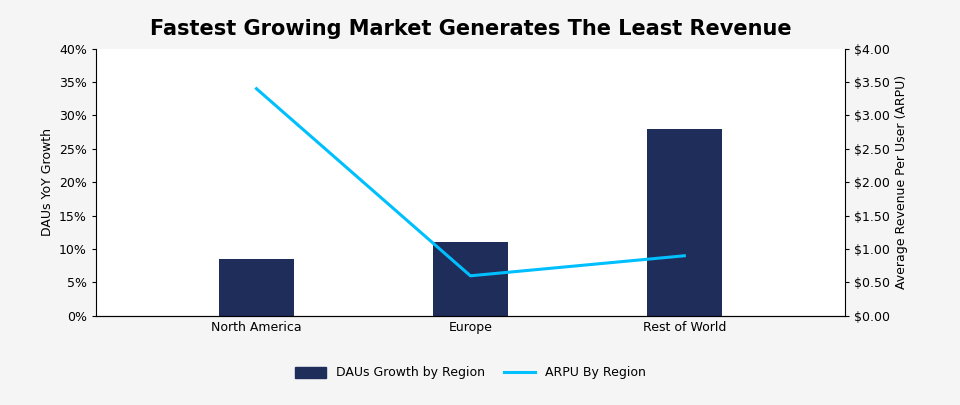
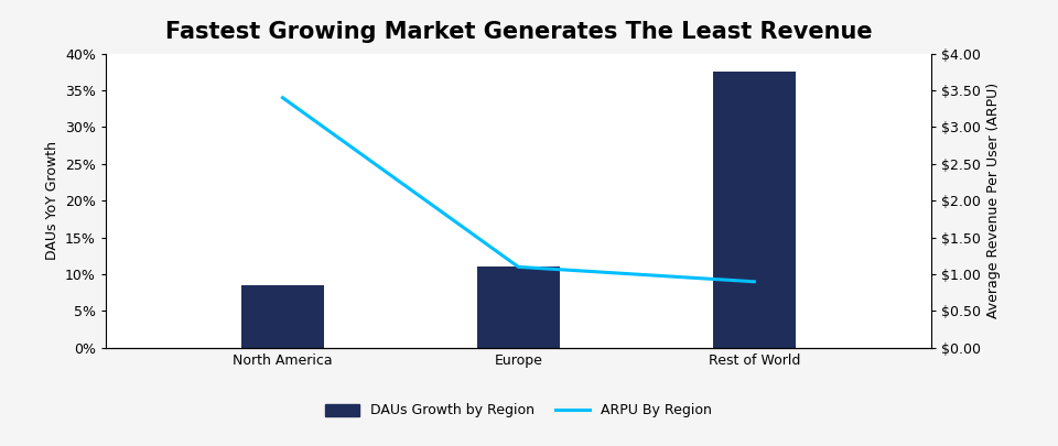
ARPU By Region/Europe: $0.6 -> $1.1
DAUs Growth by Region/Rest of World: 28.0% -> 37.5%
